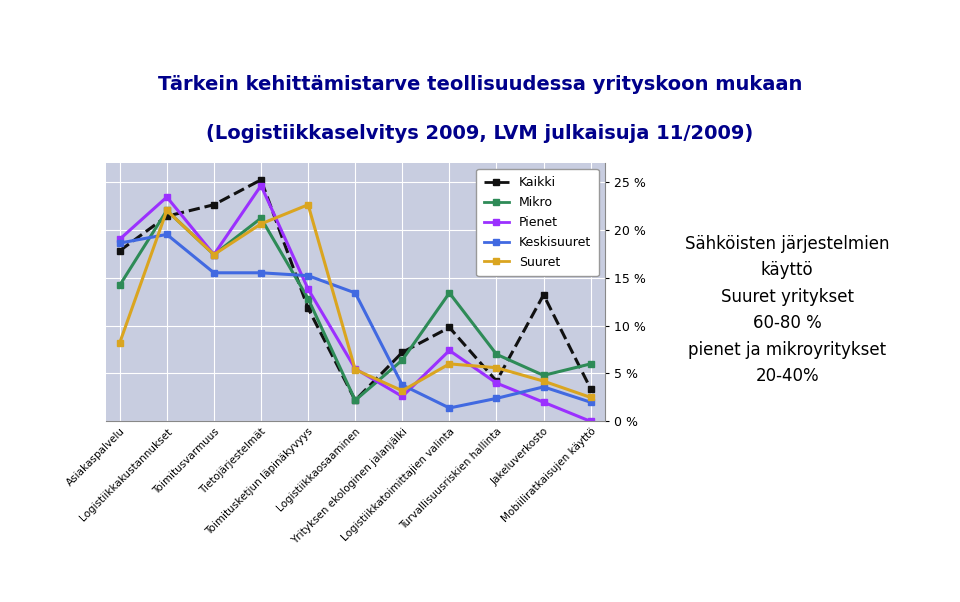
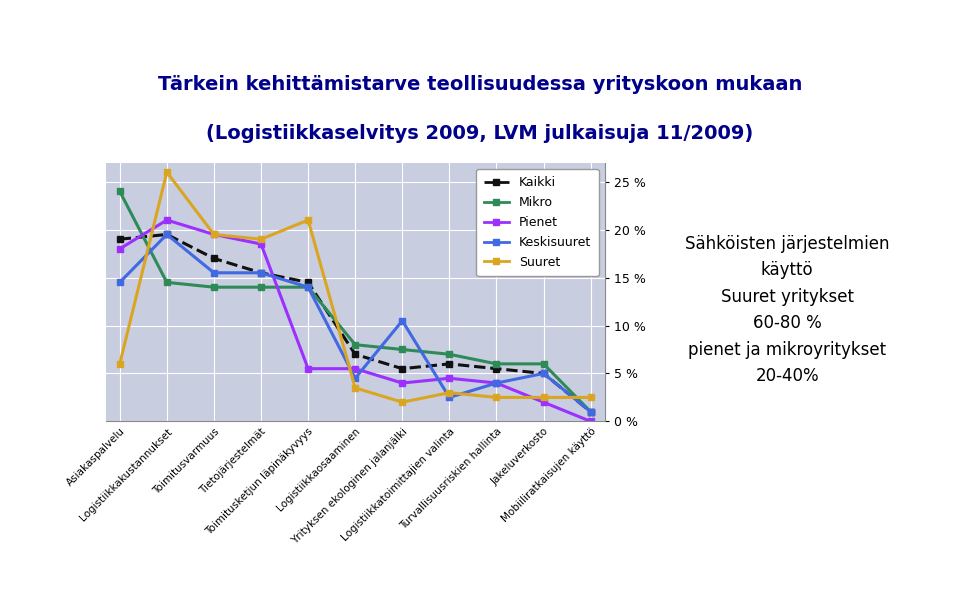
Kaikki/Asiakaspalvelu: 17.8 % -> 19.0 %
Mikro/Asiakaspalvelu: 14.2 % -> 24.0 %
Pienet/Asiakaspalvelu: 19.0 % -> 18.0 %
Keskisuuret/Asiakaspalvelu: 18.6 % -> 14.5 %
Suuret/Asiakaspalvelu: 8.2 % -> 6.0 %
Kaikki/Logistiikkakustannukset: 21.4 % -> 19.5 %
Mikro/Logistiikkakustannukset: 22.0 % -> 14.5 %
Pienet/Logistiikkakustannukset: 23.4 % -> 21.0 %
Suuret/Logistiikkakustannukset: 22.0 % -> 26.0 %
Kaikki/Toimitusvarmuus: 22.6 % -> 17.0 %
Mikro/Toimitusvarmuus: 17.4 % -> 14.0 %
Pienet/Toimitusvarmuus: 17.4 % -> 19.5 %
Suuret/Toimitusvarmuus: 17.4 % -> 19.5 %
Kaikki/Tietojärjestelmät: 25.2 % -> 15.5 %
Mikro/Tietojärjestelmät: 21.2 % -> 14.0 %
Pienet/Tietojärjestelmät: 24.6 % -> 18.5 %
Suuret/Tietojärjestelmät: 20.6 % -> 19.0 %
Kaikki/Toimitusketjun läpinäkyvyys: 11.8 % -> 14.5 %
Mikro/Toimitusketjun läpinäkyvyys: 12.8 % -> 14.0 %
Pienet/Toimitusketjun läpinäkyvyys: 13.8 % -> 5.5 %
Keskisuuret/Toimitusketjun läpinäkyvyys: 15.2 % -> 14.0 %
Suuret/Toimitusketjun läpinäkyvyys: 22.6 % -> 21.0 %
Kaikki/Logistiikkaosaaminen: 2.2 % -> 7.0 %
Mikro/Logistiikkaosaaminen: 2.2 % -> 8.0 %
Keskisuuret/Logistiikkaosaaminen: 13.4 % -> 4.5 %
Suuret/Logistiikkaosaaminen: 5.4 % -> 3.5 %
Kaikki/Yrityksen ekologinen jalanjälki: 7.2 % -> 5.5 %
Mikro/Yrityksen ekologinen jalanjälki: 6.4 % -> 7.5 %
Pienet/Yrityksen ekologinen jalanjälki: 2.6 % -> 4.0 %
Keskisuuret/Yrityksen ekologinen jalanjälki: 3.8 % -> 10.5 %
Suuret/Yrityksen ekologinen jalanjälki: 3.2 % -> 2.0 %
Kaikki/Logistiikkatoimittajien valinta: 9.8 % -> 6.0 %
Mikro/Logistiikkatoimittajien valinta: 13.4 % -> 7.0 %
Pienet/Logistiikkatoimittajien valinta: 7.4 % -> 4.5 %
Keskisuuret/Logistiikkatoimittajien valinta: 1.4 % -> 2.5 %
Suuret/Logistiikkatoimittajien valinta: 6.0 % -> 3.0 %
Kaikki/Turvallisuusriskien hallinta: 4.2 % -> 5.5 %
Mikro/Turvallisuusriskien hallinta: 7.0 % -> 6.0 %
Keskisuuret/Turvallisuusriskien hallinta: 2.4 % -> 4.0 %
Suuret/Turvallisuusriskien hallinta: 5.6 % -> 2.5 %
Kaikki/Jakeluverkosto: 13.2 % -> 5.0 %
Mikro/Jakeluverkosto: 4.8 % -> 6.0 %
Keskisuuret/Jakeluverkosto: 3.6 % -> 5.0 %
Suuret/Jakeluverkosto: 4.2 % -> 2.5 %
Kaikki/Mobiiliratkaisujen käyttö: 3.4 % -> 1.0 %
Mikro/Mobiiliratkaisujen käyttö: 6.0 % -> 1.0 %
Keskisuuret/Mobiiliratkaisujen käyttö: 2.0 % -> 1.0 %
